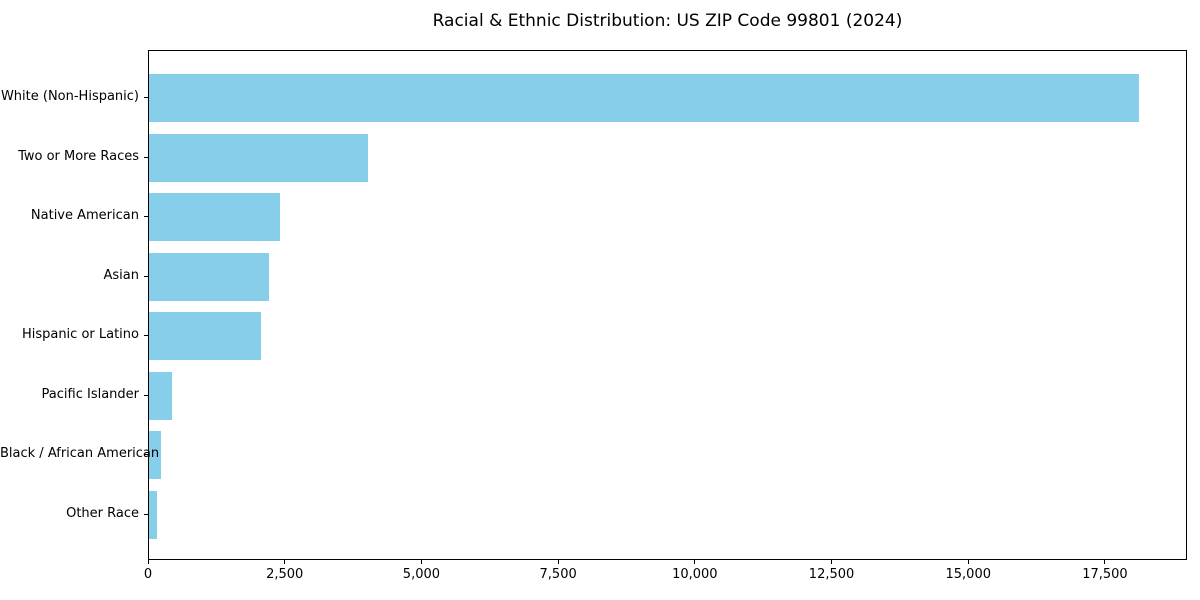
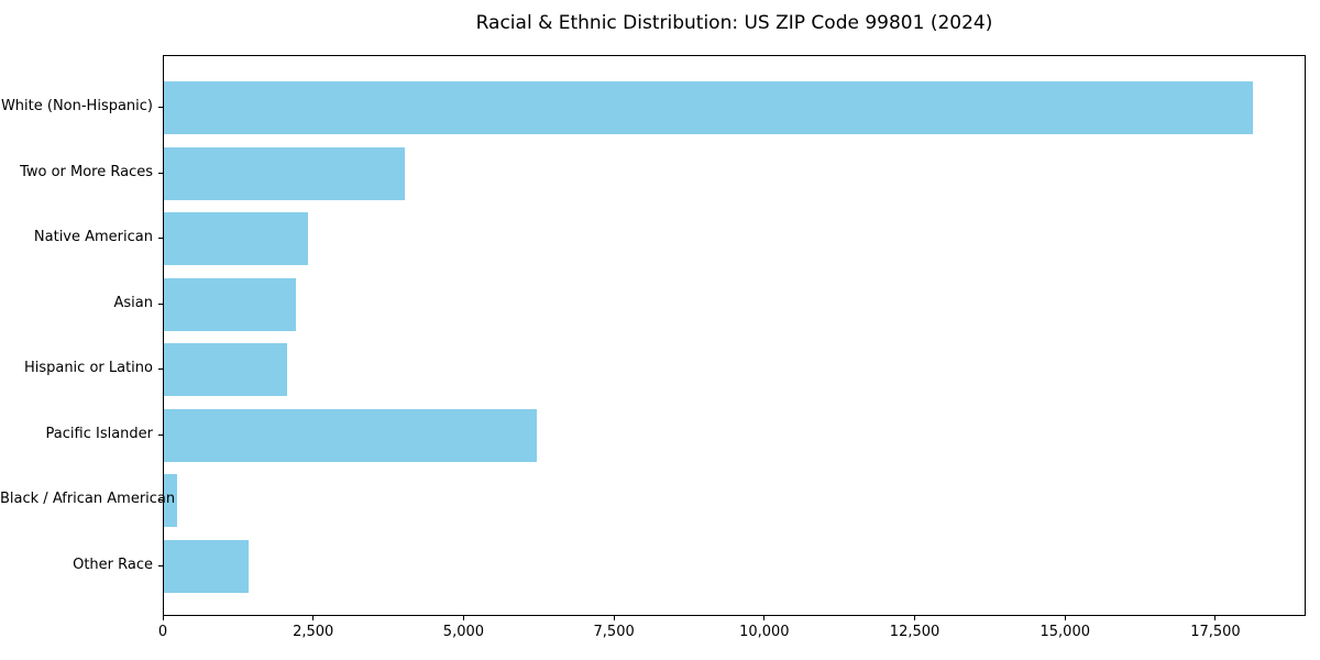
Pacific Islander: 400 -> 6200
Other Race: 200 -> 1400
